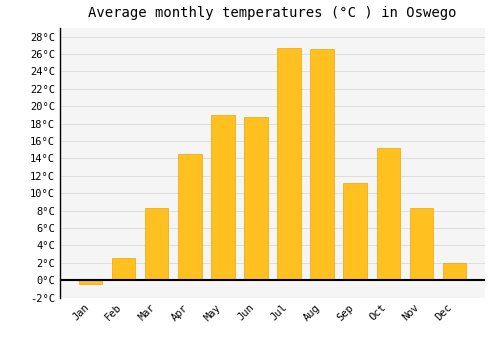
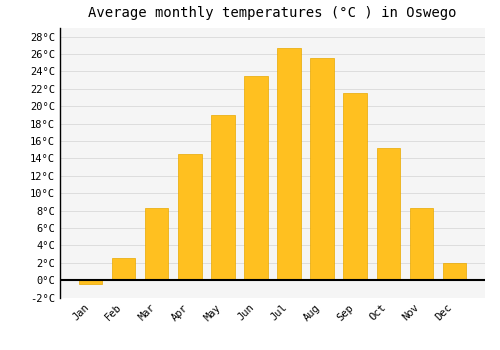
Jun: 18.8°C -> 23.5°C
Aug: 26.6°C -> 25.6°C
Sep: 11.2°C -> 21.5°C
